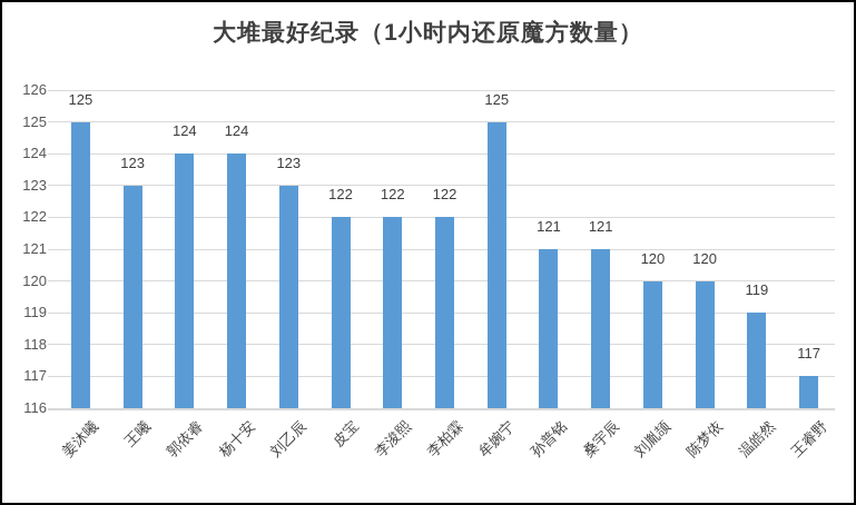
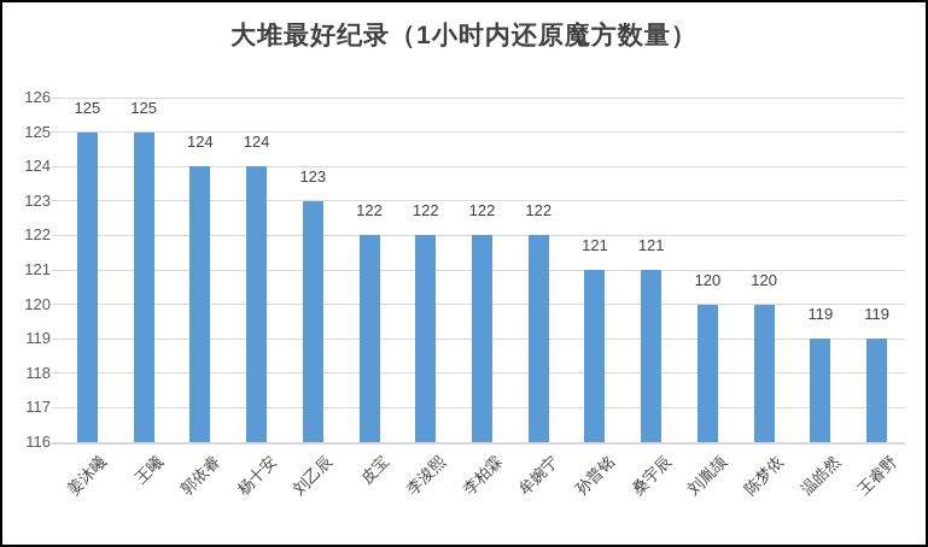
王曦: 123 -> 125
牟婉宁: 125 -> 122
王睿野: 117 -> 119
